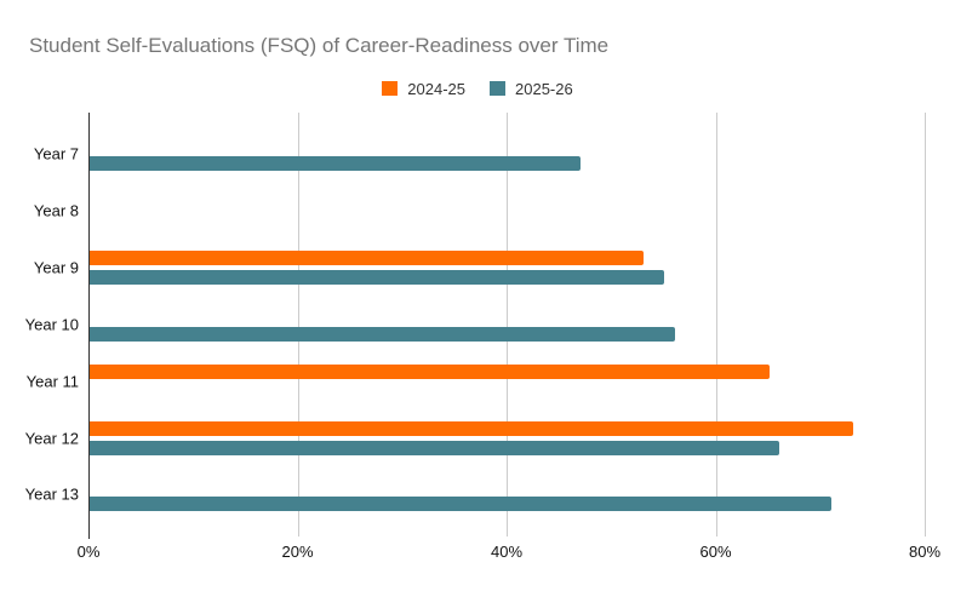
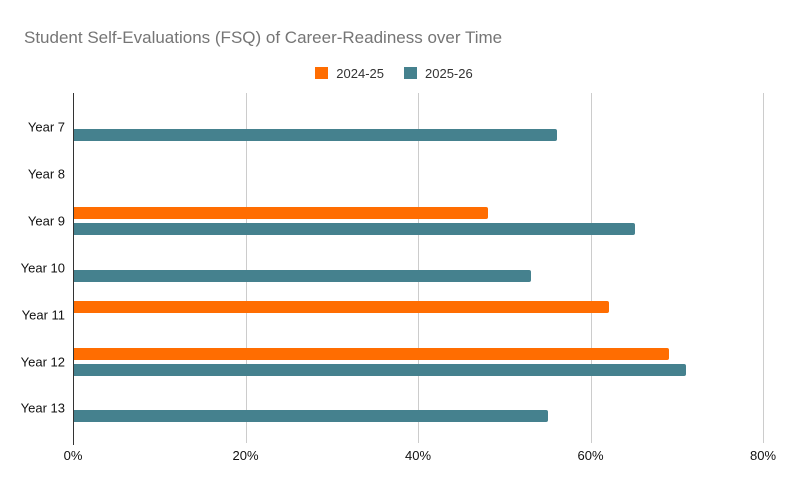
2025-26/Year 7: 47% -> 56%
2024-25/Year 9: 53% -> 48%
2025-26/Year 9: 55% -> 65%
2025-26/Year 10: 56% -> 53%
2024-25/Year 11: 65% -> 62%
2024-25/Year 12: 73% -> 69%
2025-26/Year 12: 66% -> 71%
2025-26/Year 13: 71% -> 55%
